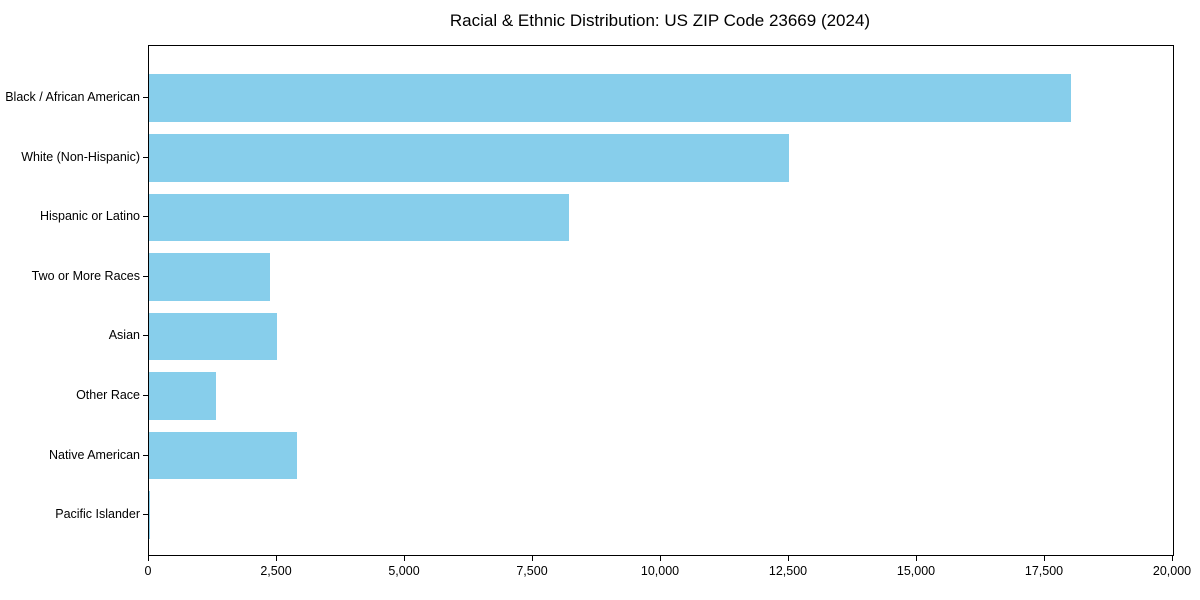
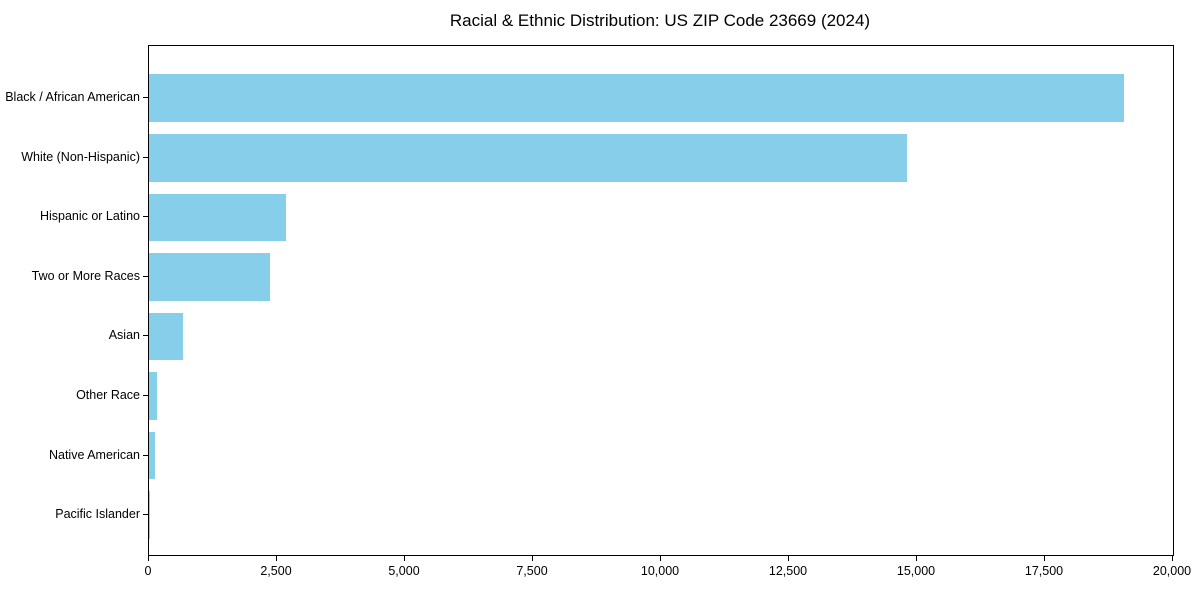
Black / African American: 18000 -> 19000
White (Non-Hispanic): 12500 -> 14800
Hispanic or Latino: 8200 -> 2700
Asian: 2500 -> 700
Other Race: 1300 -> 200
Native American: 2900 -> 100
